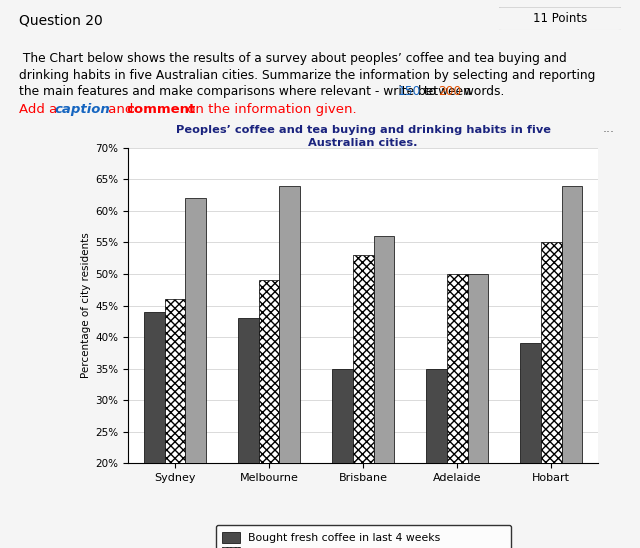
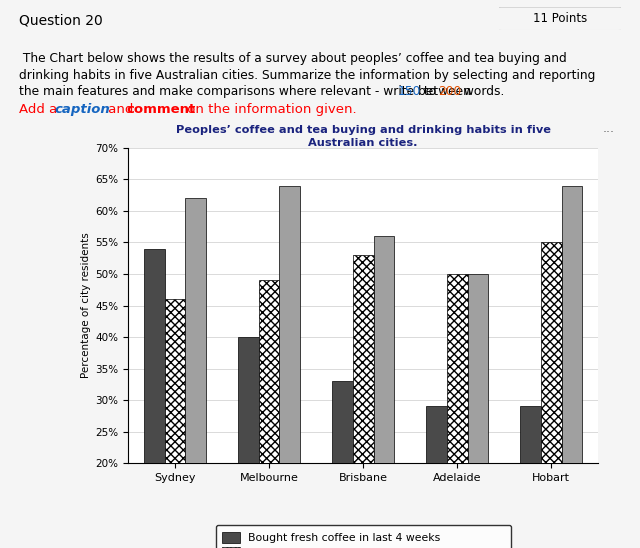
Bought fresh coffee in last 4 weeks/Sydney: 44% -> 54%
Bought fresh coffee in last 4 weeks/Melbourne: 43% -> 40%
Bought fresh coffee in last 4 weeks/Brisbane: 35% -> 33%
Bought fresh coffee in last 4 weeks/Adelaide: 35% -> 29%
Bought fresh coffee in last 4 weeks/Hobart: 39% -> 29%
